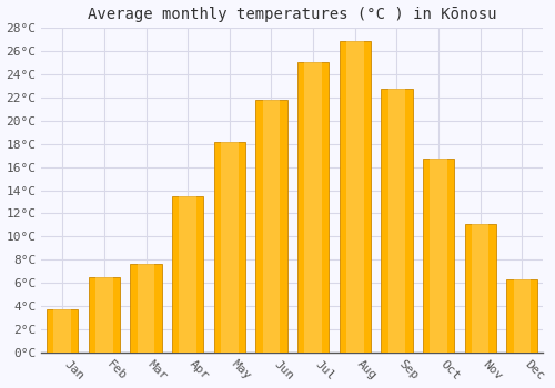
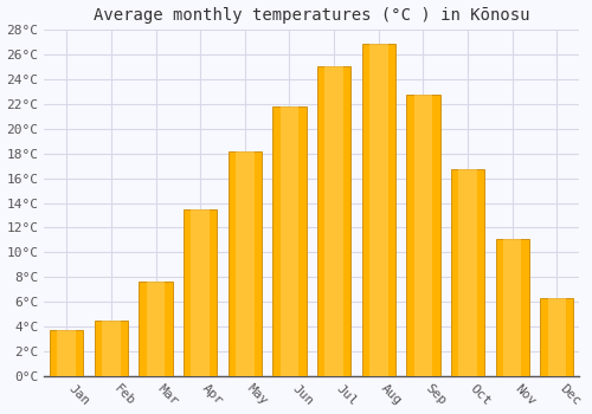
Feb: 6.5°C -> 4.5°C
